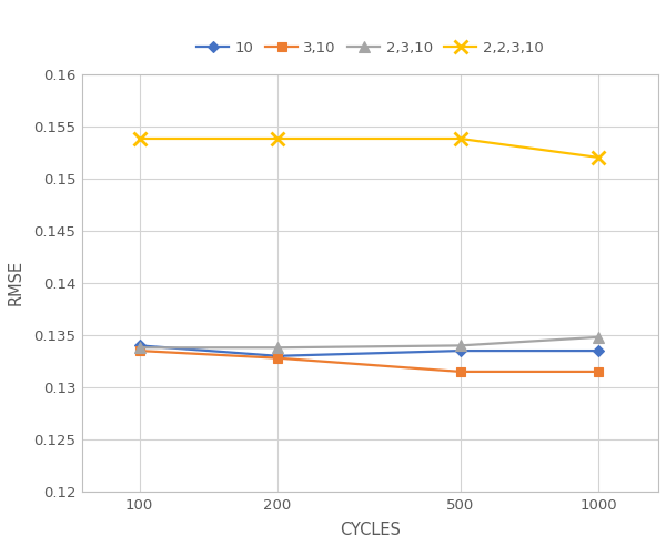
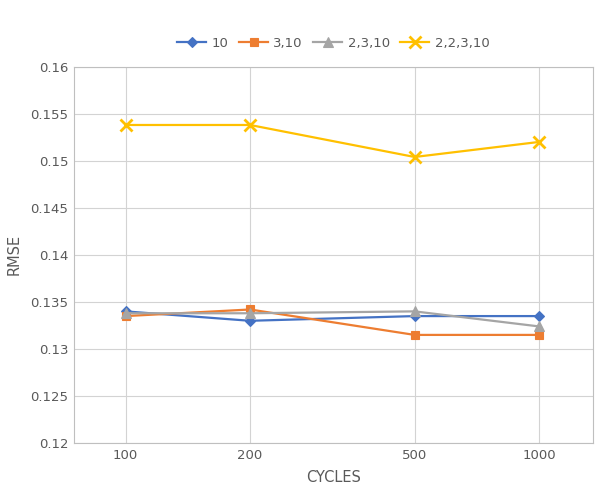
3,10/200: 0.1328 -> 0.1342
2,2,3,10/500: 0.1538 -> 0.1504
2,3,10/1000: 0.1348 -> 0.1324
